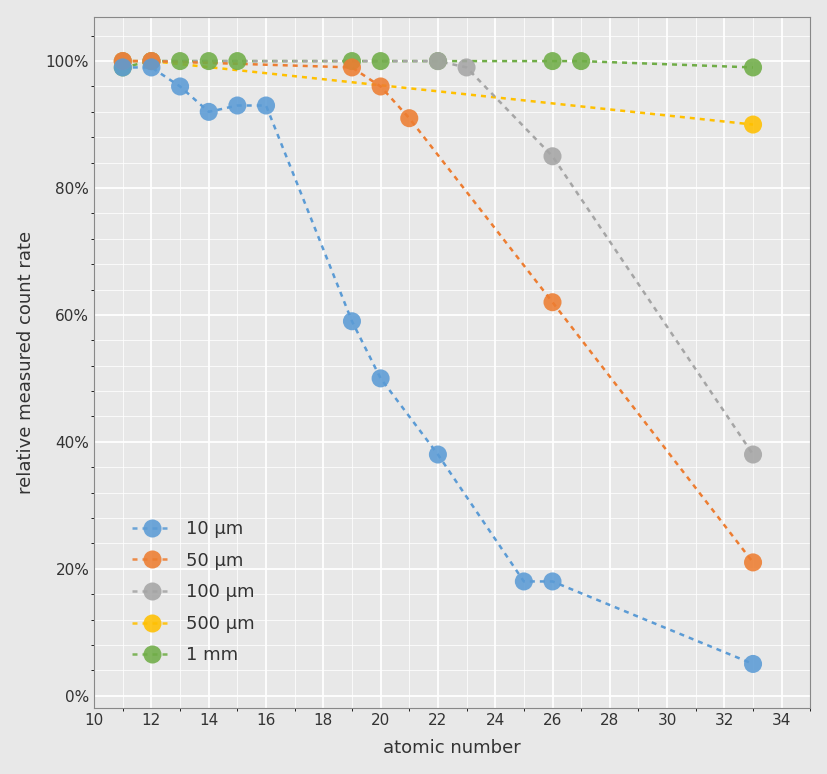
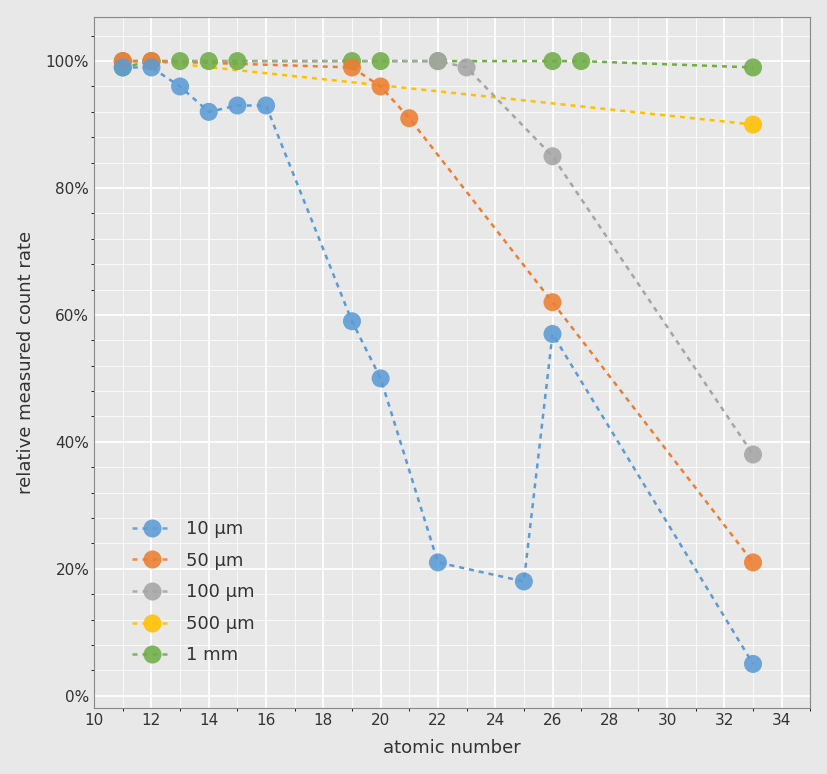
10 μm/22: 38% -> 21%
10 μm/26: 18% -> 57%
